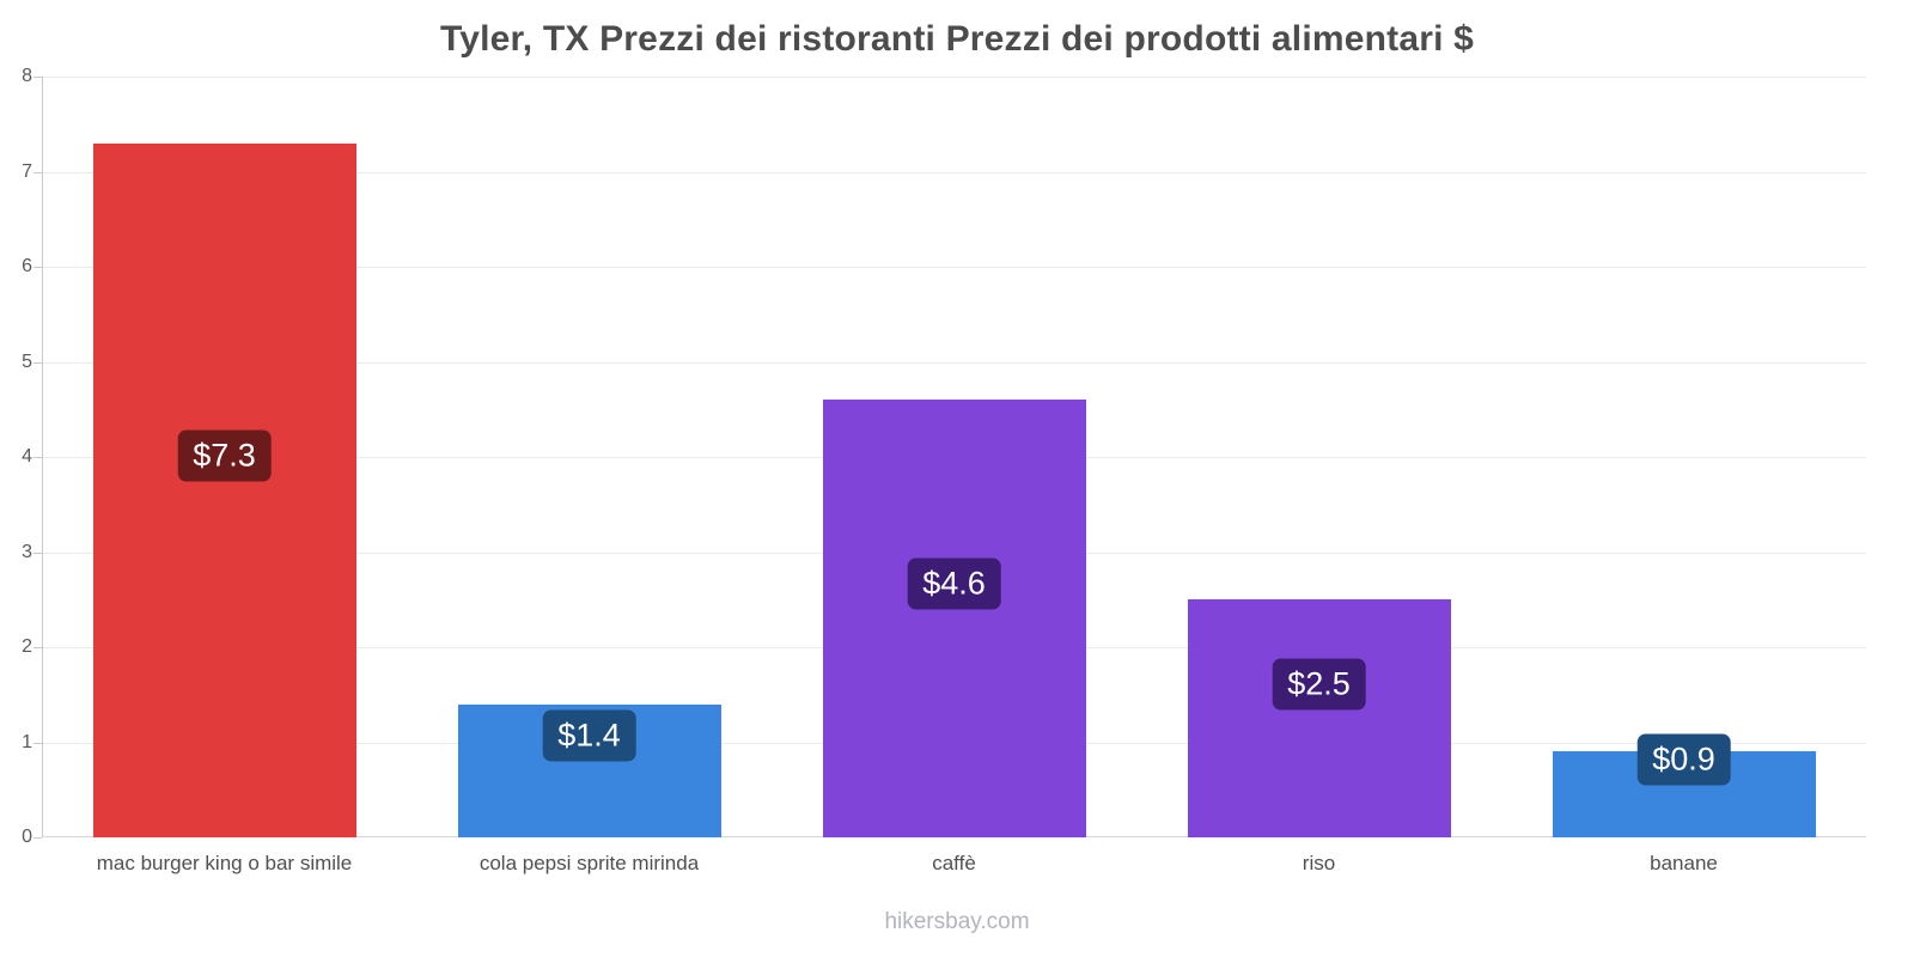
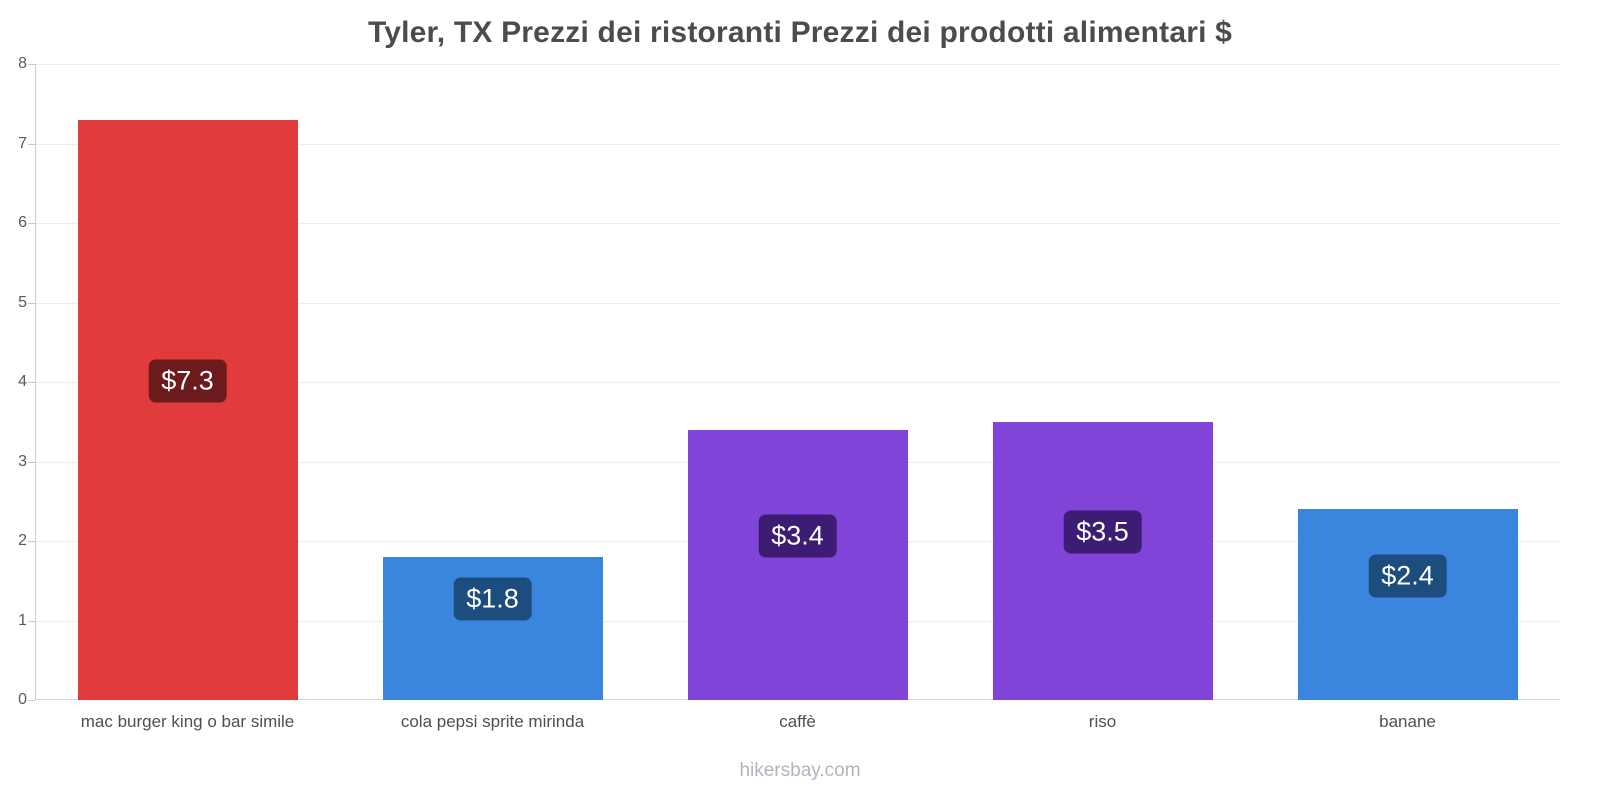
cola pepsi sprite mirinda: $1.4 -> $1.8
caffè: $4.6 -> $3.4
riso: $2.5 -> $3.5
banane: $0.9 -> $2.4
